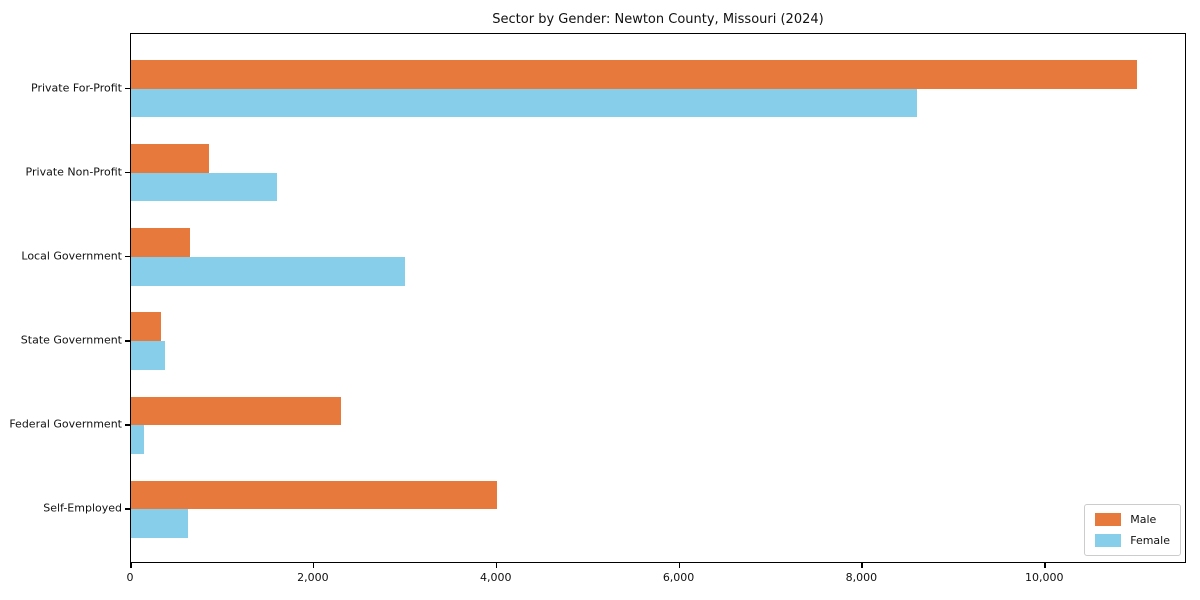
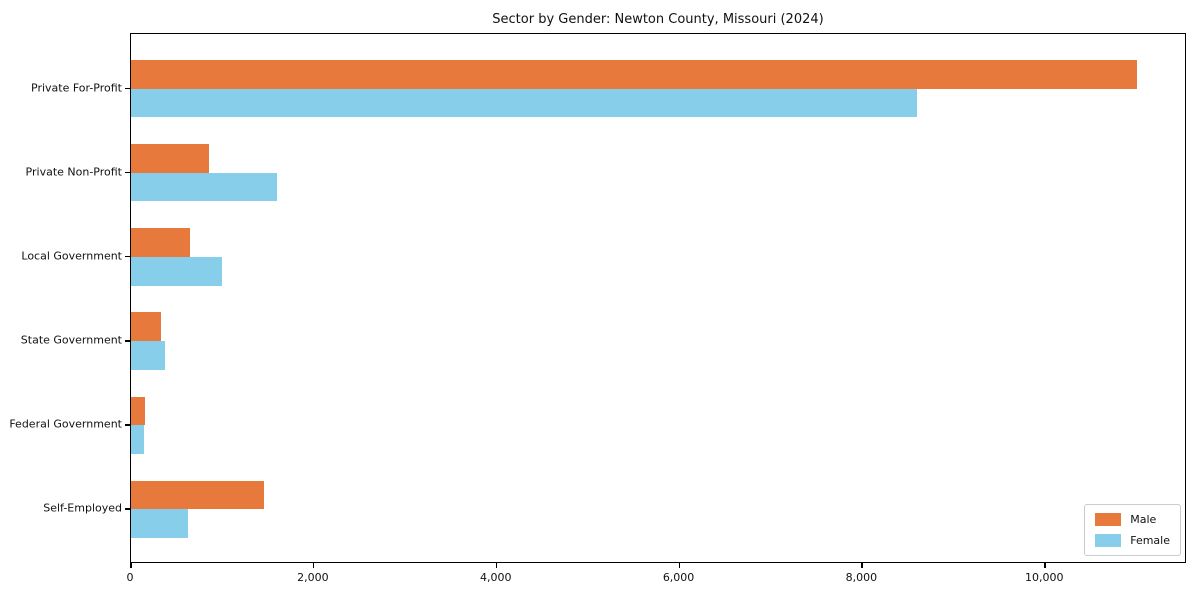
Female/Local Government: 3000 -> 1000
Male/Federal Government: 2300 -> 200
Male/Self-Employed: 4000 -> 1400
